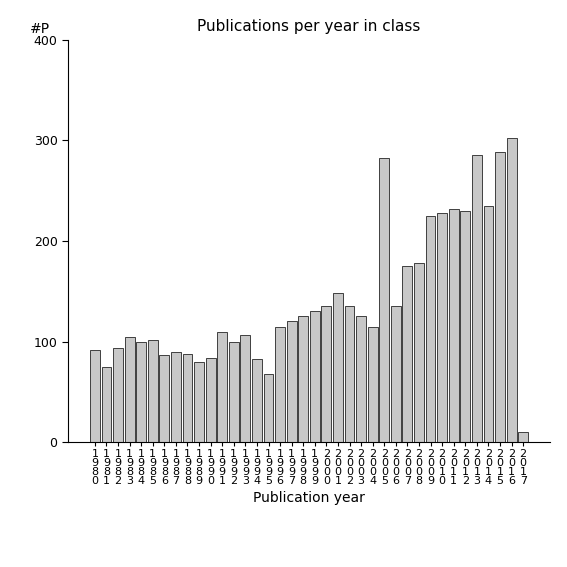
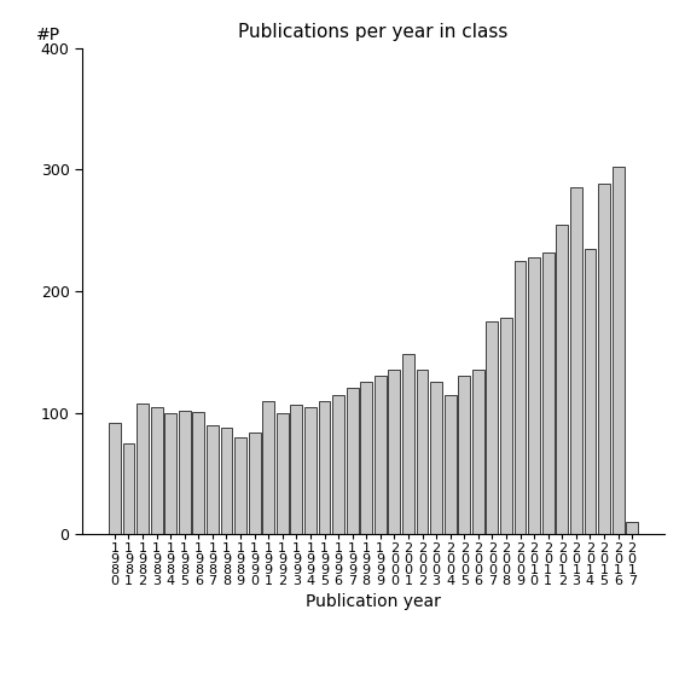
1 9 8 2: 94 -> 108
1 9 8 6: 87 -> 101
1 9 9 4: 83 -> 105
1 9 9 5: 68 -> 110
2 0 0 5: 282 -> 130
2 0 1 2: 230 -> 255
